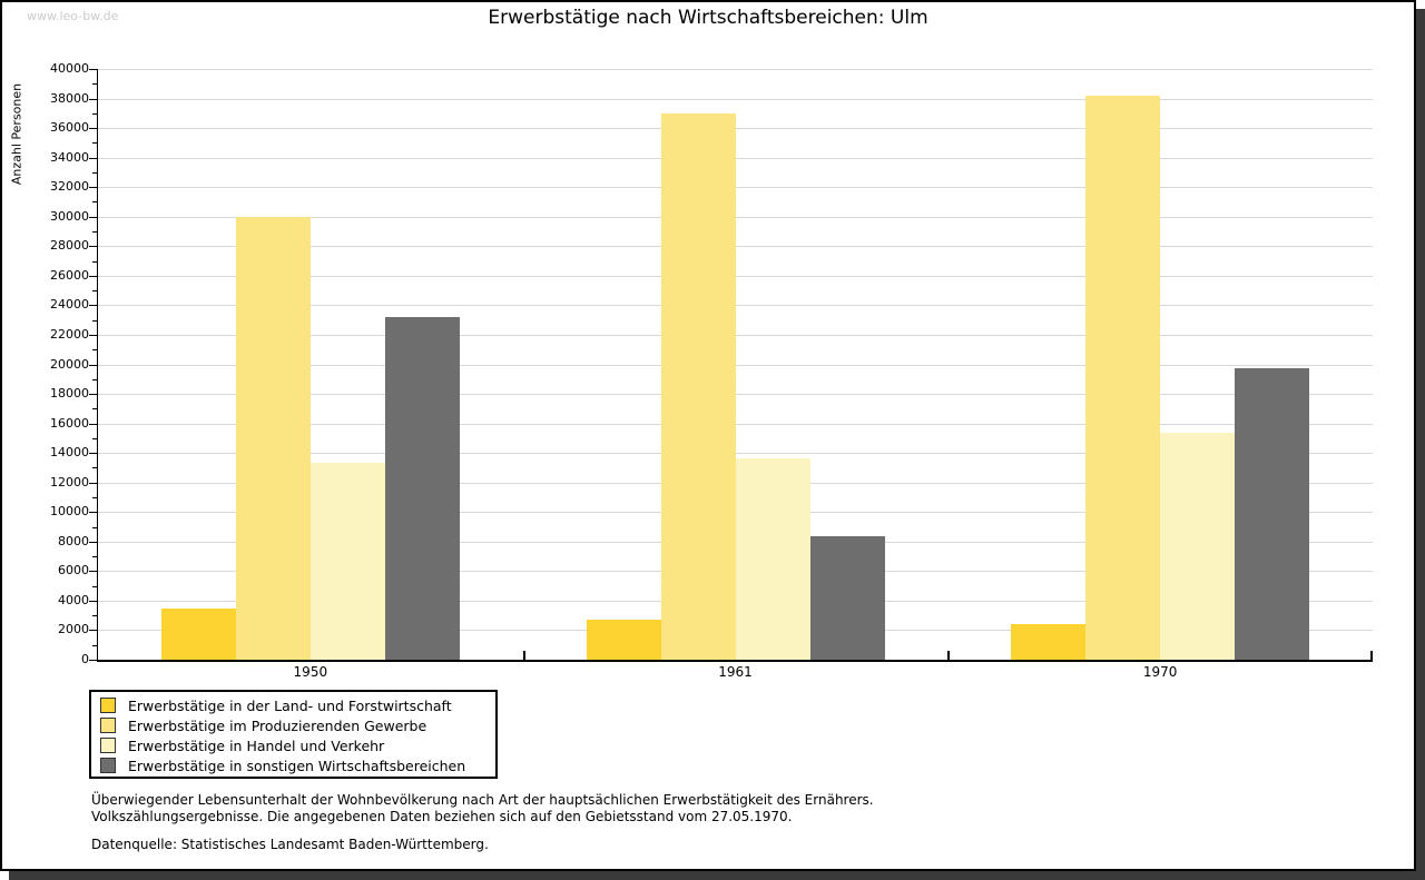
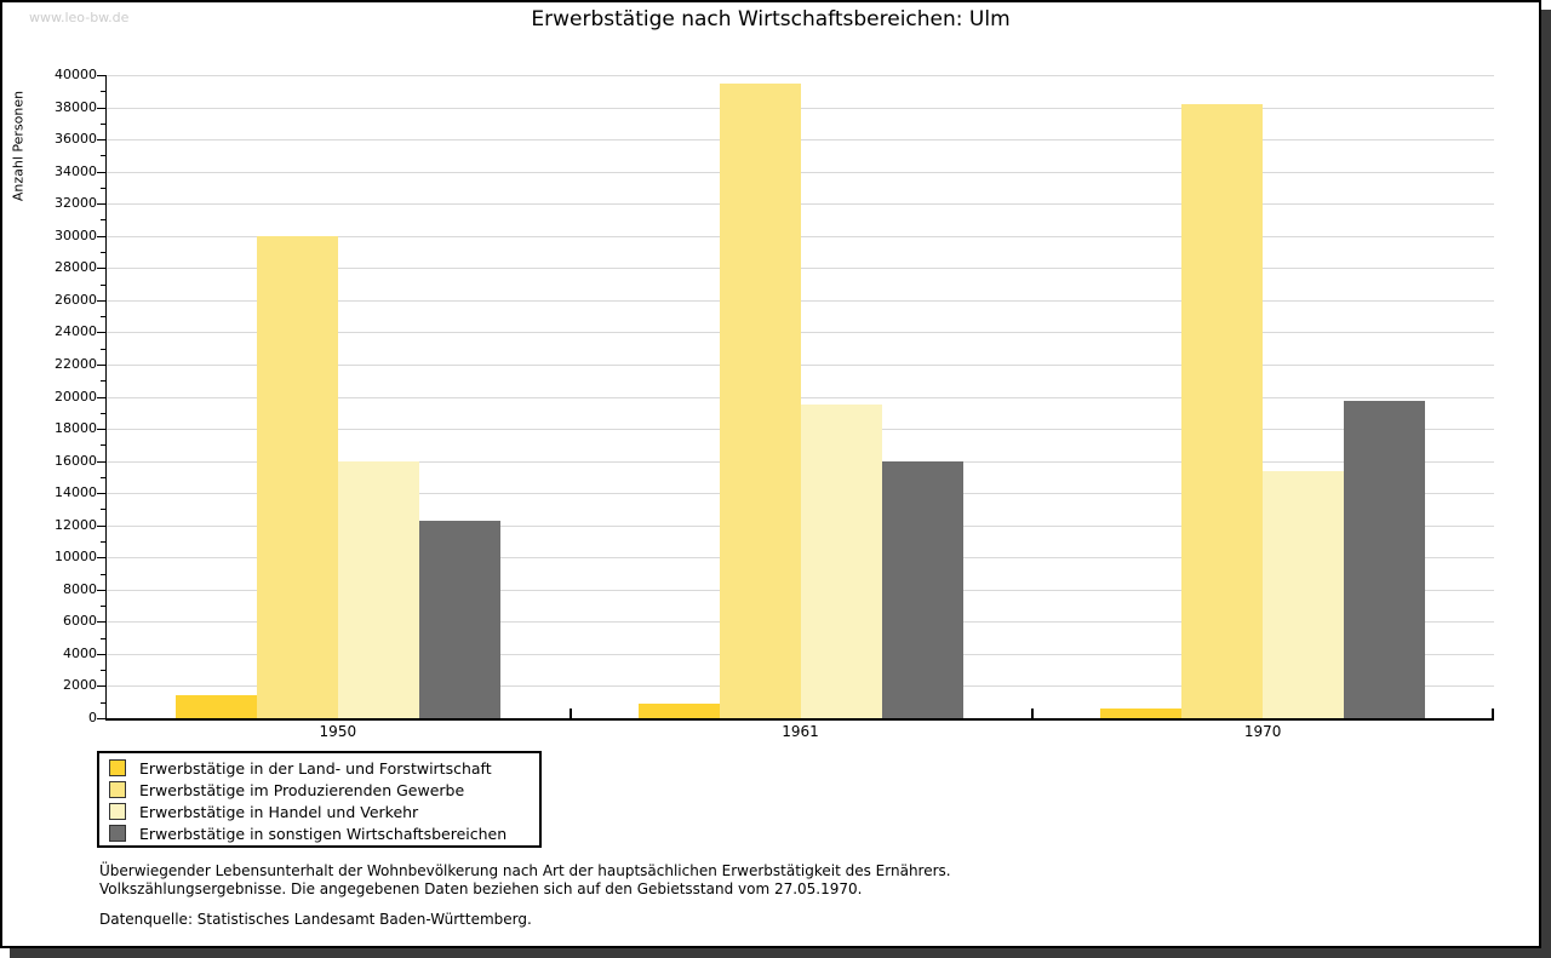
Erwerbstätige in der Land- und Forstwirtschaft/1950: 3500 -> 1400
Erwerbstätige in Handel und Verkehr/1950: 13300 -> 16000
Erwerbstätige in sonstigen Wirtschaftsbereichen/1950: 23200 -> 12300
Erwerbstätige in der Land- und Forstwirtschaft/1961: 2700 -> 900
Erwerbstätige im Produzierenden Gewerbe/1961: 37000 -> 39500
Erwerbstätige in Handel und Verkehr/1961: 13600 -> 19500
Erwerbstätige in sonstigen Wirtschaftsbereichen/1961: 8400 -> 16000
Erwerbstätige in der Land- und Forstwirtschaft/1970: 2400 -> 600
